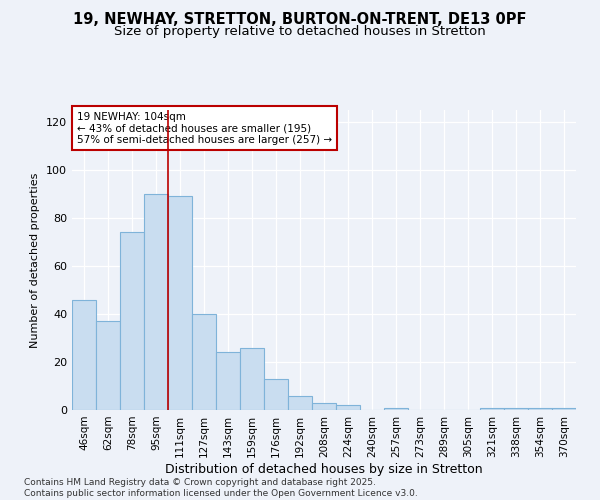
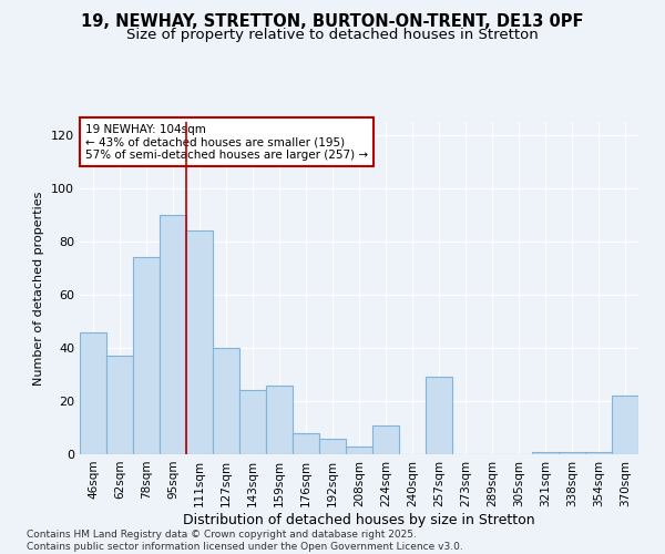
111sqm: 89 -> 84
176sqm: 13 -> 8
224sqm: 2 -> 11
257sqm: 1 -> 29
370sqm: 1 -> 22
